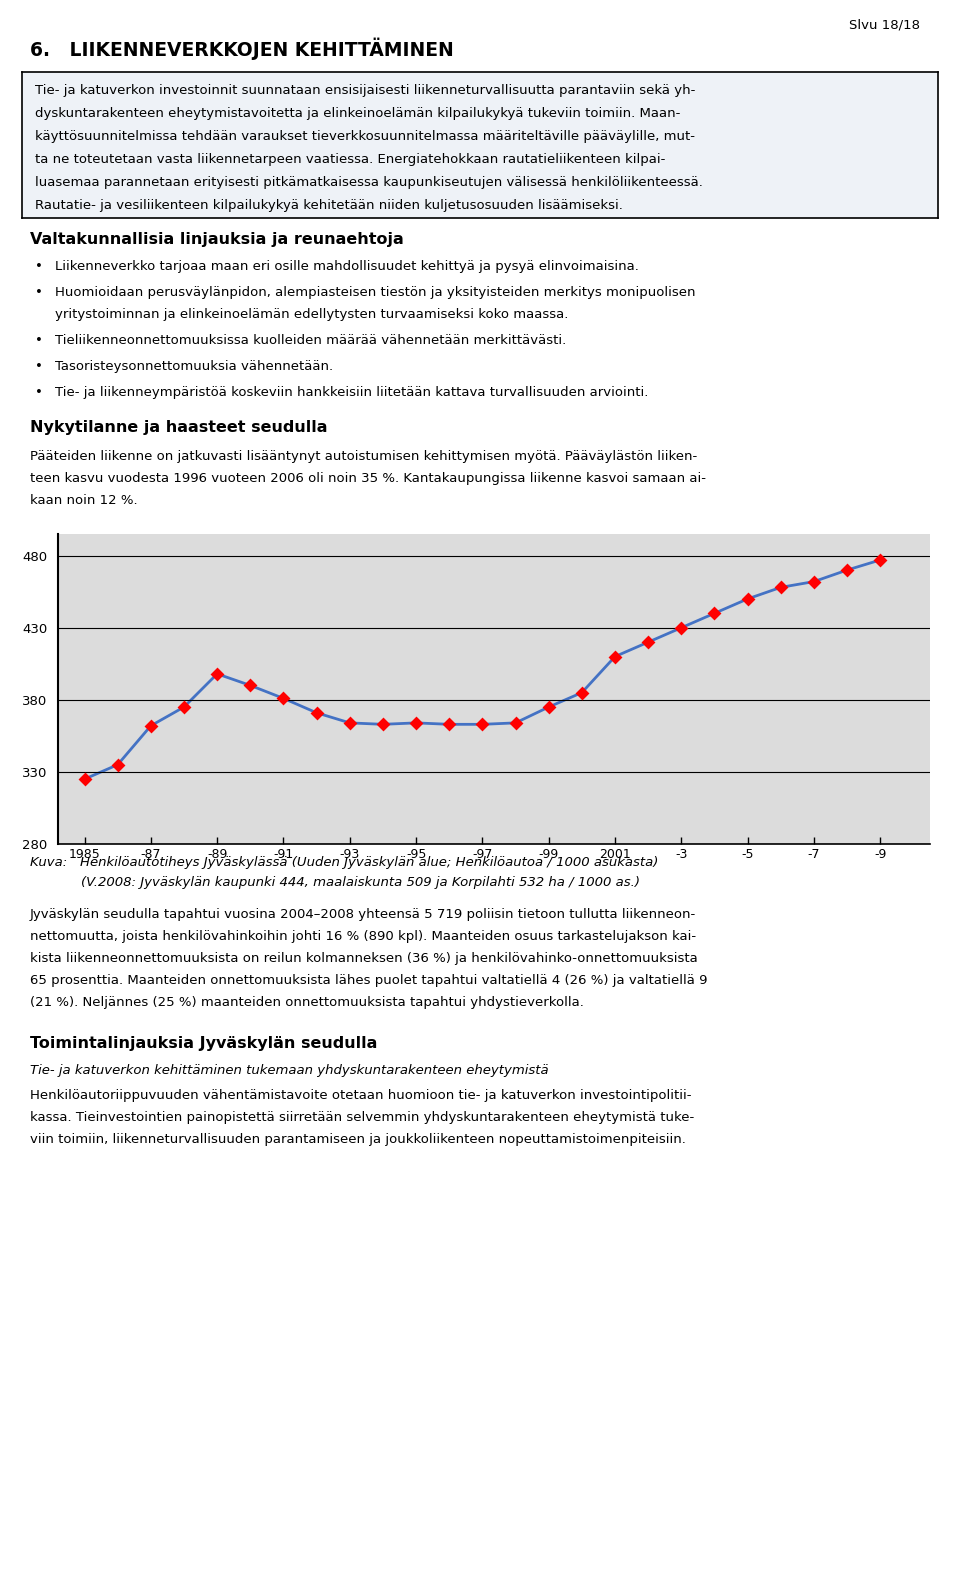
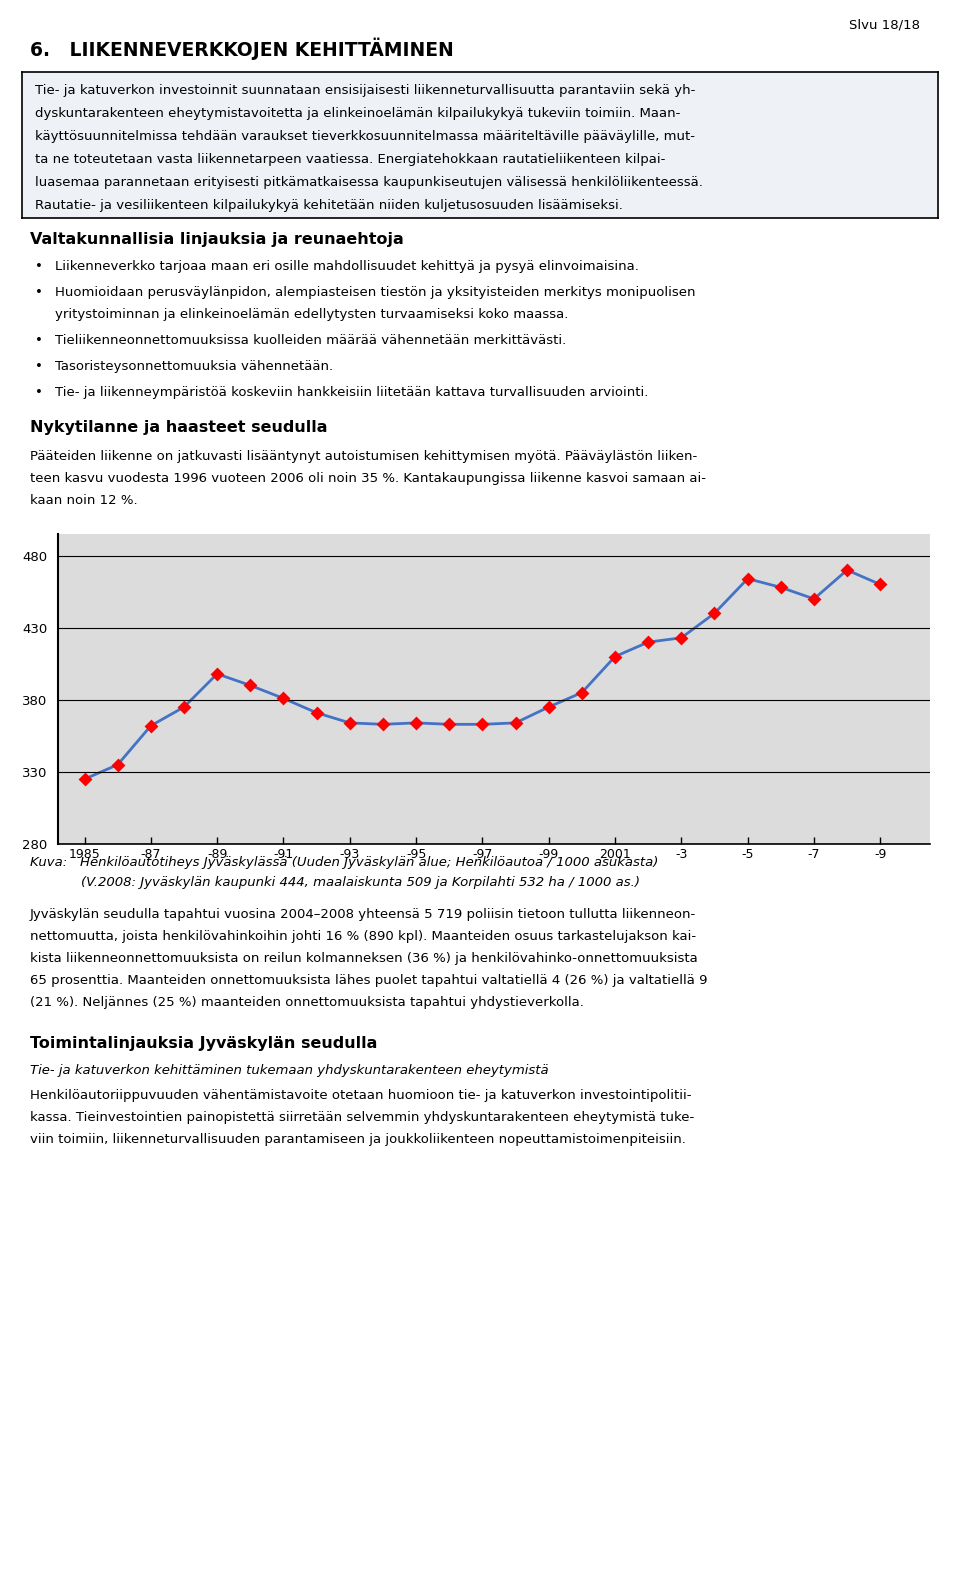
-3: 430 -> 423
-5: 450 -> 464
-7: 462 -> 450
-9: 477 -> 460
